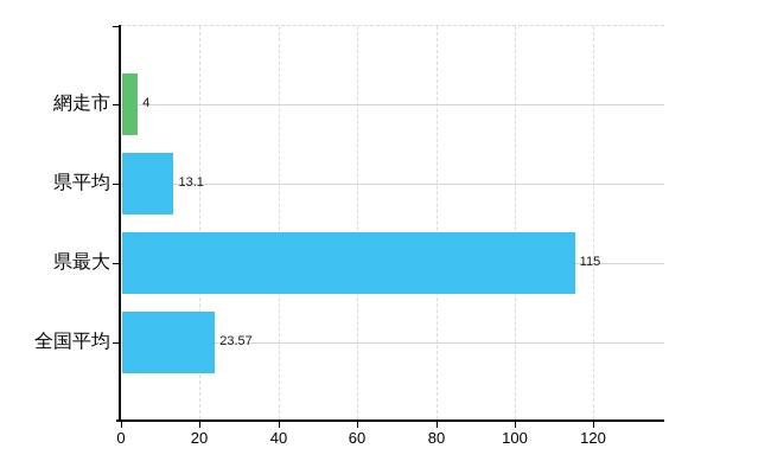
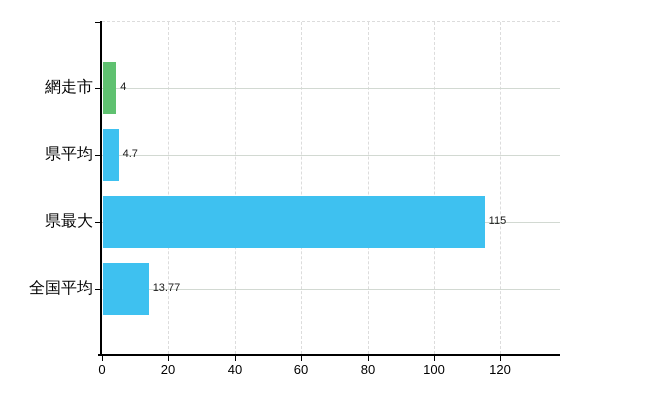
県平均: 13.1 -> 4.7
全国平均: 23.57 -> 13.77
